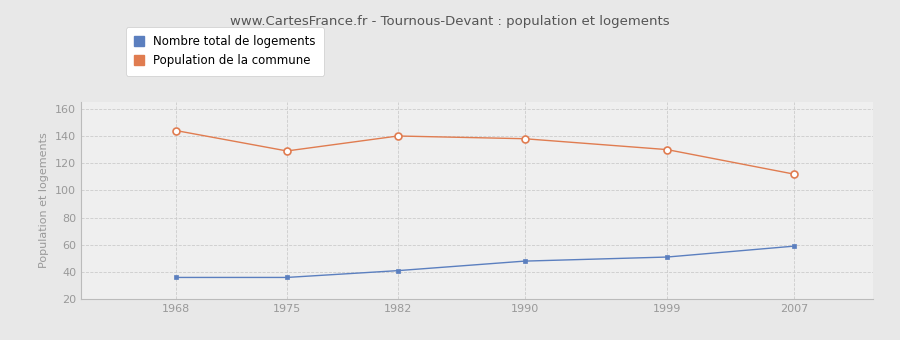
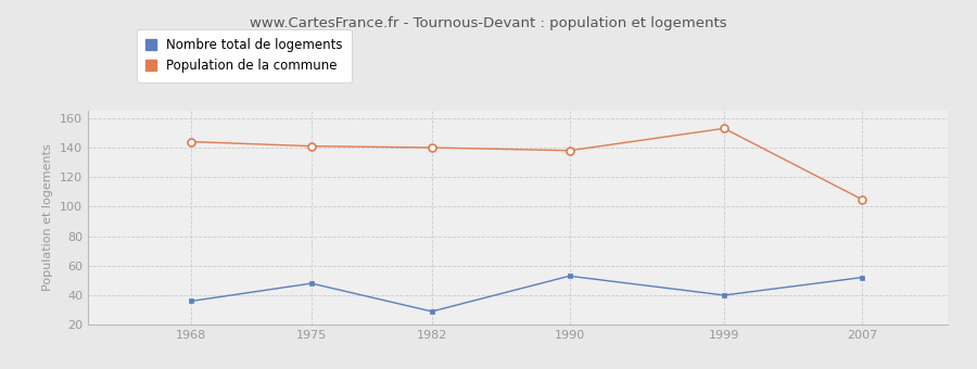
Nombre total de logements/1975: 36 -> 48
Population de la commune/1975: 129 -> 141
Nombre total de logements/1982: 41 -> 29
Nombre total de logements/1990: 48 -> 53
Nombre total de logements/1999: 51 -> 40
Population de la commune/1999: 130 -> 153
Nombre total de logements/2007: 59 -> 52
Population de la commune/2007: 112 -> 105
